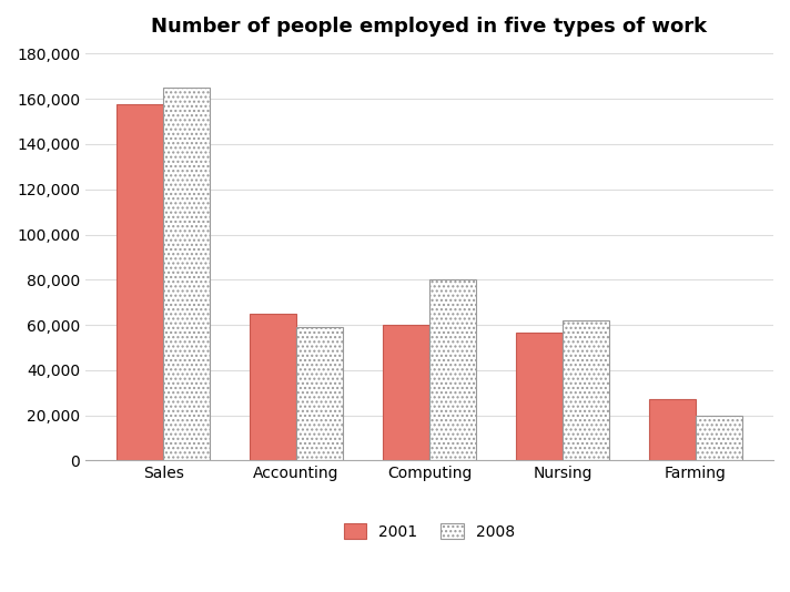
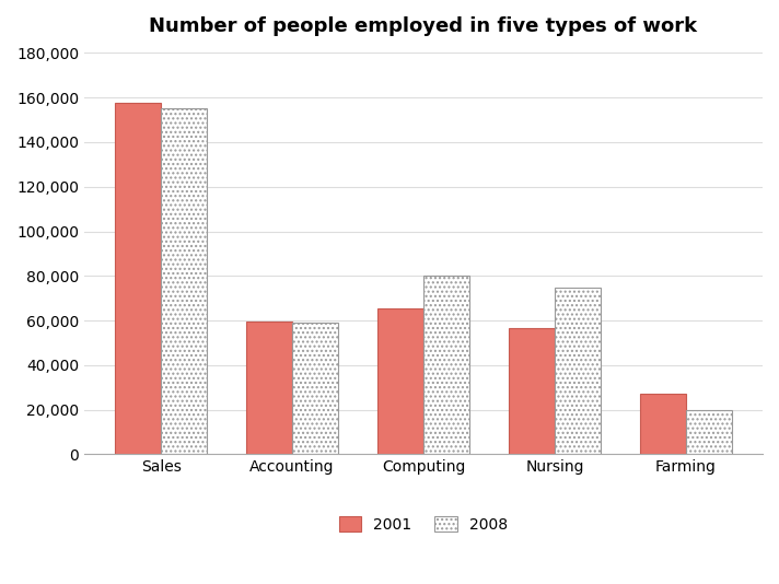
2008/Sales: 165,000 -> 155,000
2001/Accounting: 65,000 -> 59,500
2001/Computing: 60,000 -> 65,500
2008/Nursing: 62,000 -> 75,000
